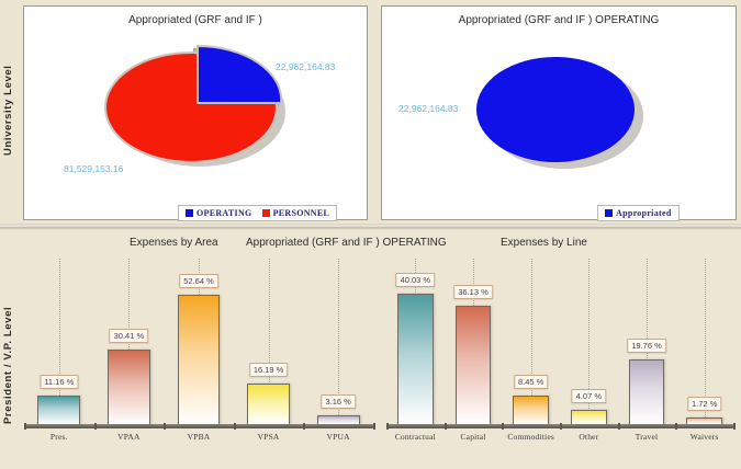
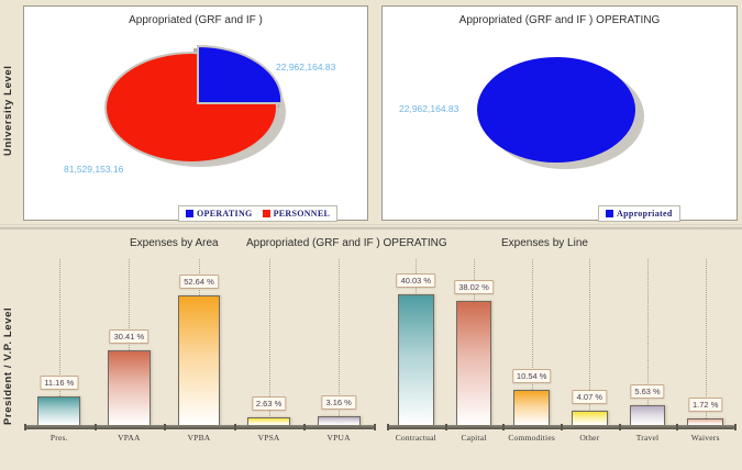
Expenses by Area/VPSA: 16.19 -> 2.63
Expenses by Line/Capital: 36.13 -> 38.02
Expenses by Line/Commodities: 8.45 -> 10.54
Expenses by Line/Travel: 19.76 -> 5.63
